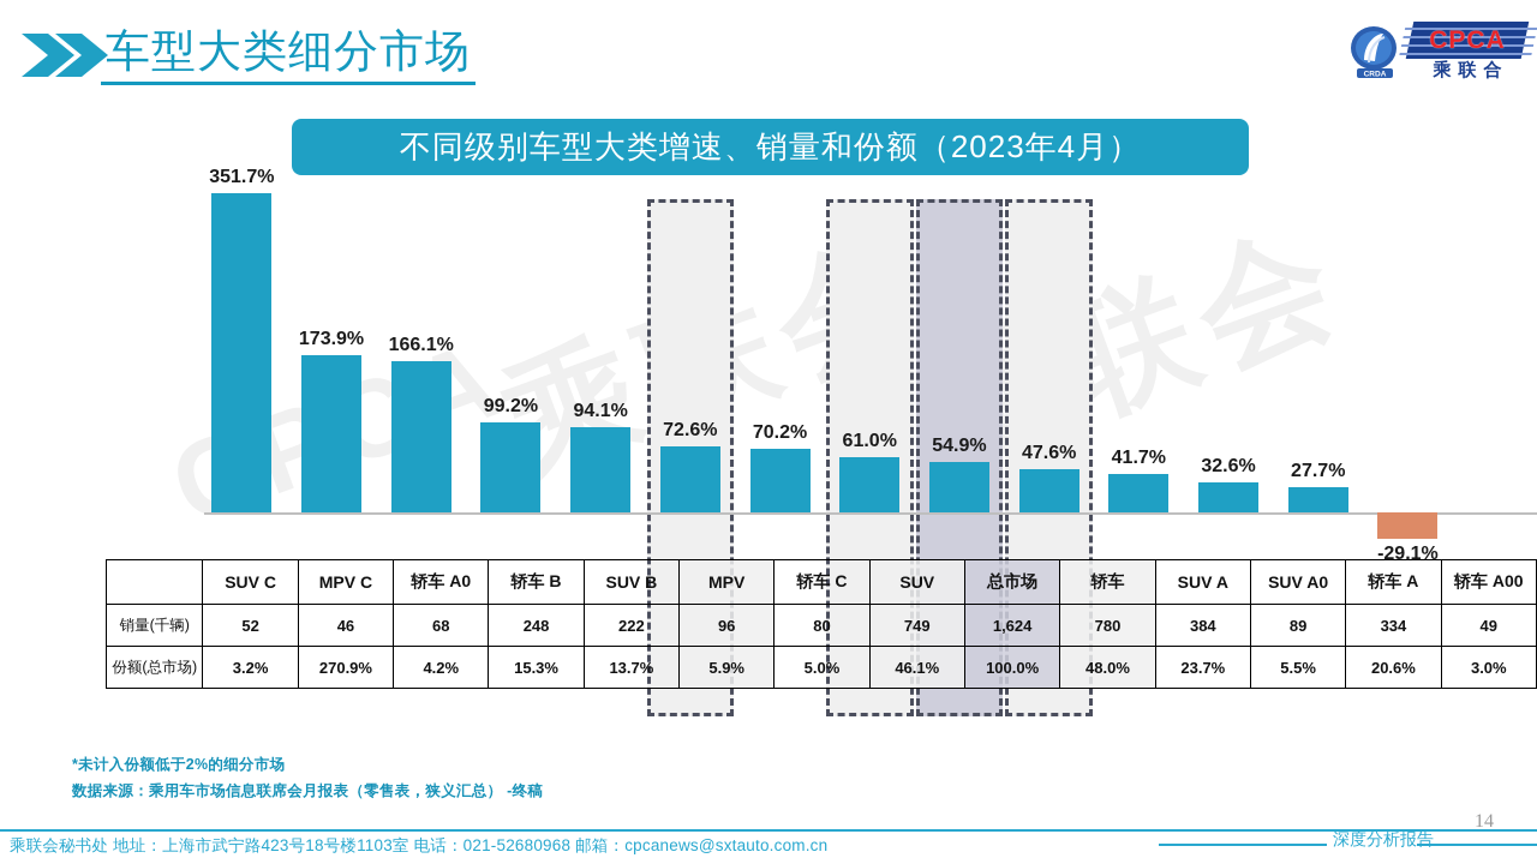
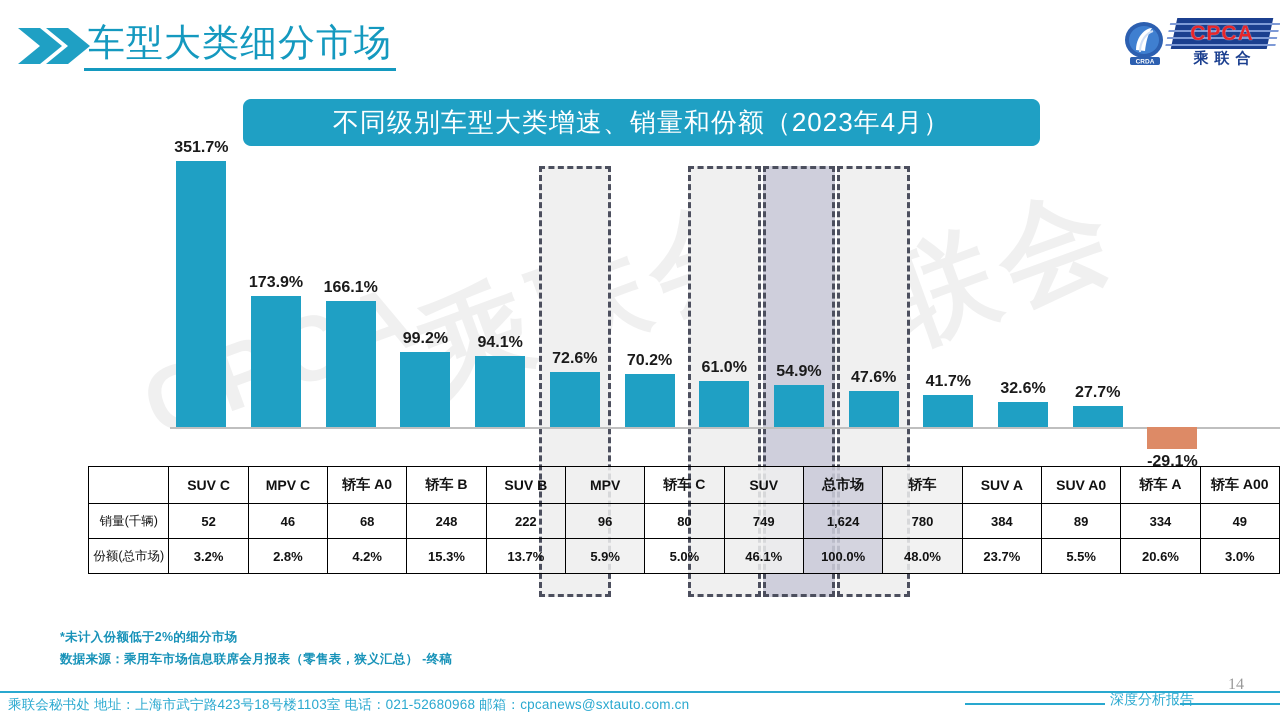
份额(总市场)/MPV C: 270.9% -> 2.8%
